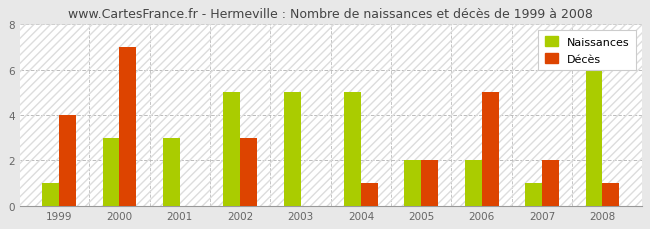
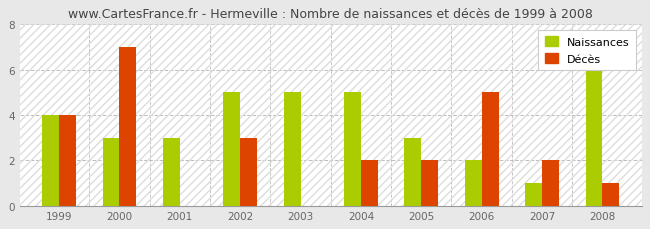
Naissances/1999: 1 -> 4
Décès/2004: 1 -> 2
Naissances/2005: 2 -> 3
